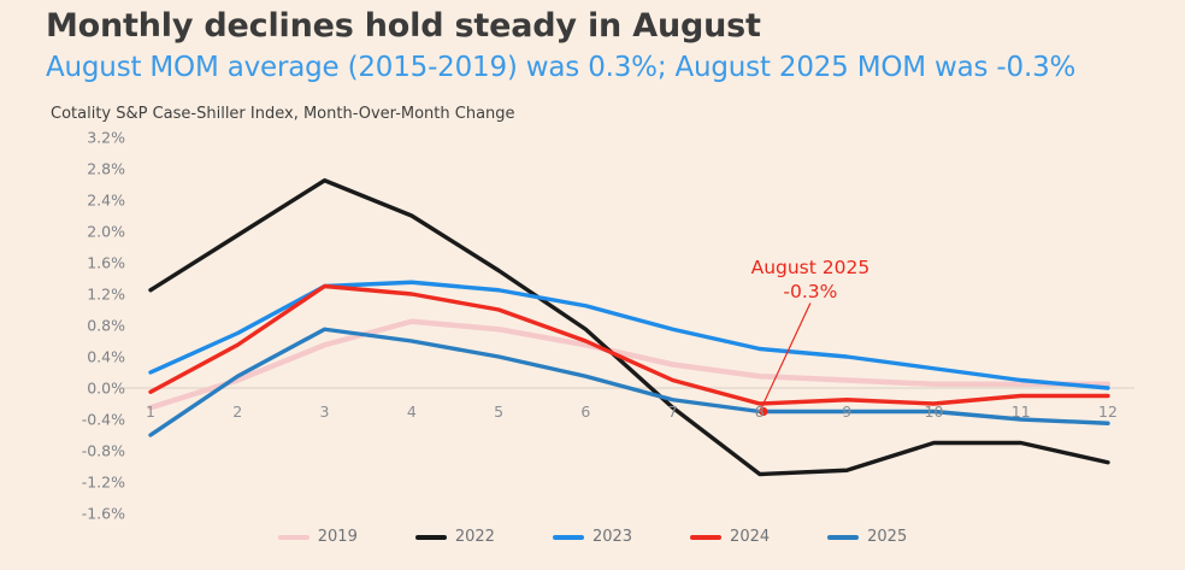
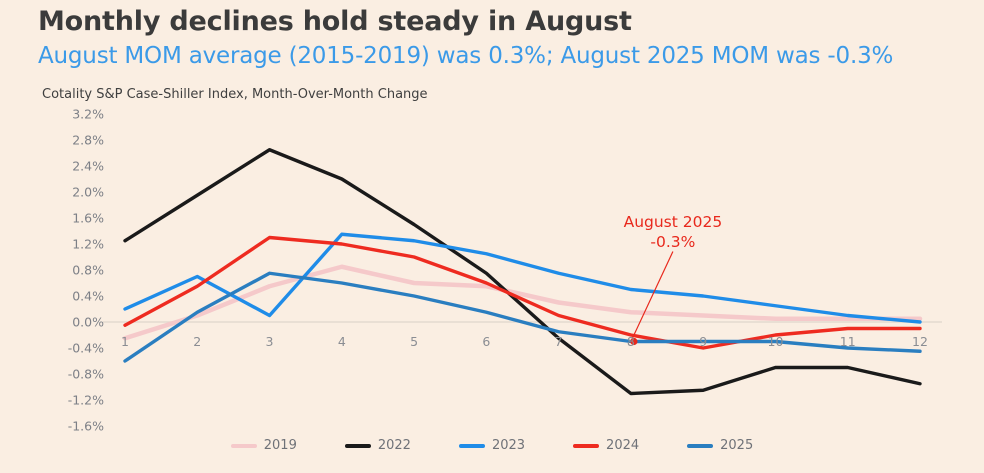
2023/3: 1.3% -> 0.1%
2019/5: 0.8% -> 0.6%
2024/9: -0.1% -> -0.4%
